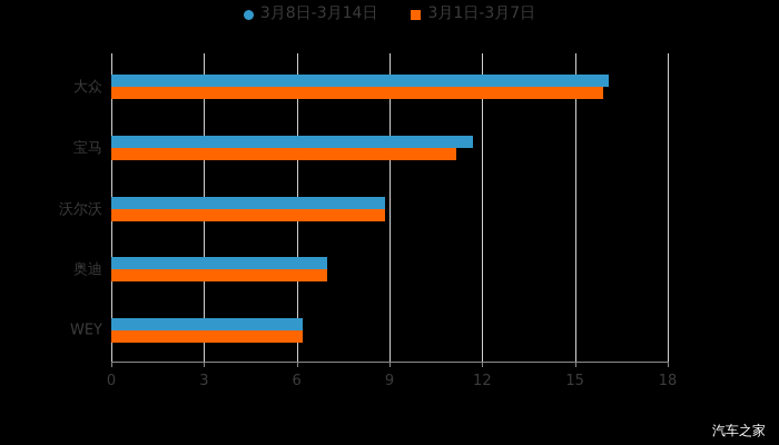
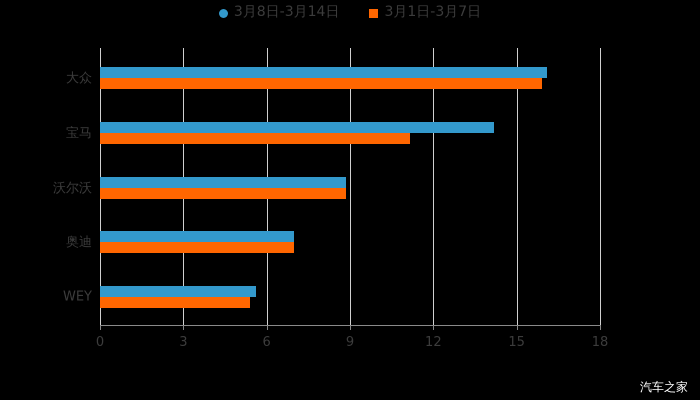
3月8日-3月14日/宝马: 11.7 -> 14.2
3月8日-3月14日/WEY: 6.2 -> 5.6
3月1日-3月7日/WEY: 6.2 -> 5.4
